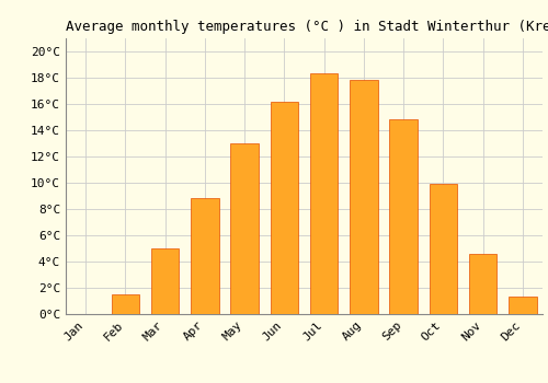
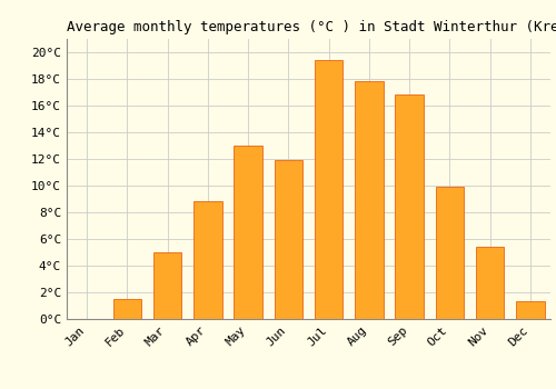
Jun: 16.2°C -> 11.9°C
Jul: 18.3°C -> 19.4°C
Sep: 14.8°C -> 16.8°C
Nov: 4.6°C -> 5.4°C
